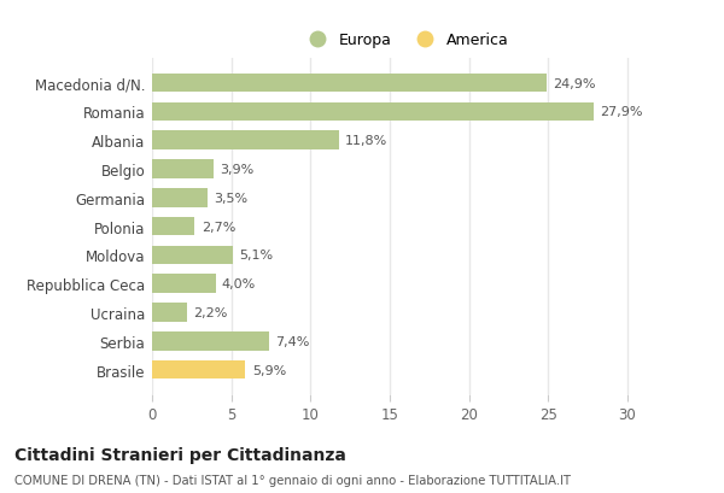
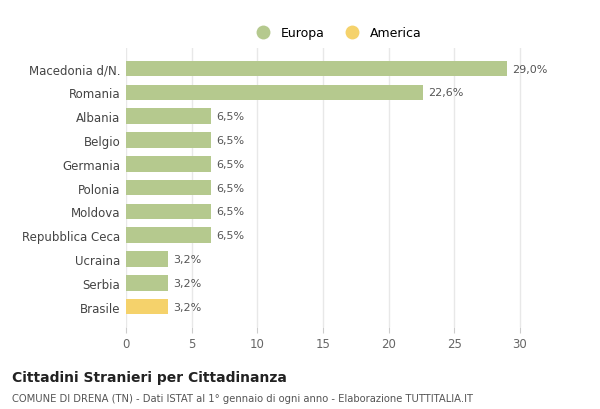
Macedonia d/N.: 24,9% -> 29,0%
Romania: 27,9% -> 22,6%
Albania: 11,8% -> 6,5%
Belgio: 3,9% -> 6,5%
Germania: 3,5% -> 6,5%
Polonia: 2,7% -> 6,5%
Moldova: 5,1% -> 6,5%
Repubblica Ceca: 4,0% -> 6,5%
Ucraina: 2,2% -> 3,2%
Serbia: 7,4% -> 3,2%
Brasile: 5,9% -> 3,2%
